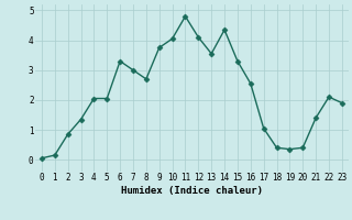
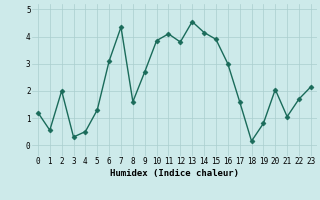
0: 0.05 -> 1.20
1: 0.15 -> 0.55
2: 0.85 -> 2.00
3: 1.35 -> 0.30
4: 2.05 -> 0.50
5: 2.05 -> 1.30
6: 3.30 -> 3.10
7: 3.00 -> 4.35
8: 2.70 -> 1.60
9: 3.75 -> 2.70
10: 4.05 -> 3.85
11: 4.80 -> 4.10
12: 4.10 -> 3.80
13: 3.55 -> 4.55
14: 4.35 -> 4.15
15: 3.30 -> 3.90
16: 2.55 -> 3.00
17: 1.05 -> 1.60
18: 0.40 -> 0.15
19: 0.35 -> 0.80
20: 0.40 -> 2.05
21: 1.40 -> 1.05
22: 2.10 -> 1.70
23: 1.90 -> 2.15
